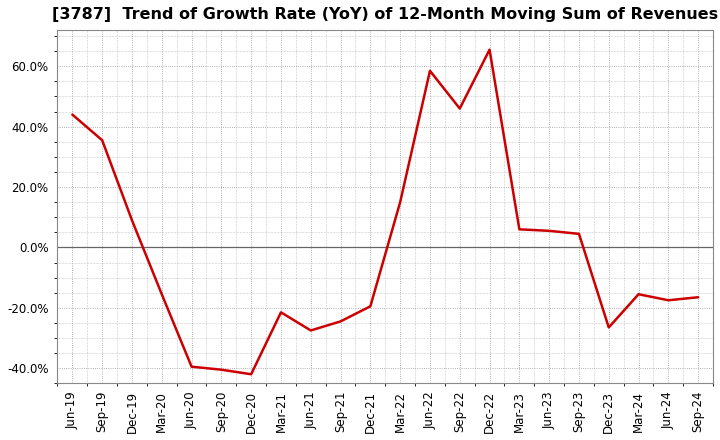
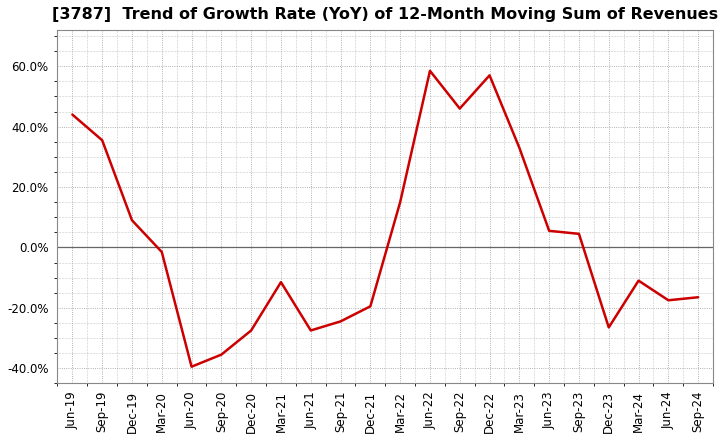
Mar-20: -15.5% -> -1.5%
Sep-20: -40.5% -> -35.5%
Dec-20: -42.0% -> -27.5%
Mar-21: -21.5% -> -11.5%
Dec-22: 65.5% -> 57.0%
Mar-23: 6.0% -> 33.0%
Mar-24: -15.5% -> -11.0%
